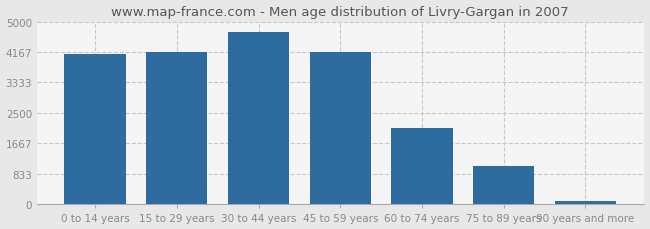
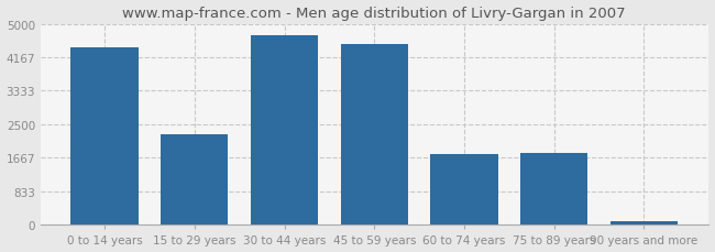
0 to 14 years: 4100 -> 4400
15 to 29 years: 4170 -> 2250
45 to 59 years: 4160 -> 4500
60 to 74 years: 2100 -> 1750
75 to 89 years: 1050 -> 1800
